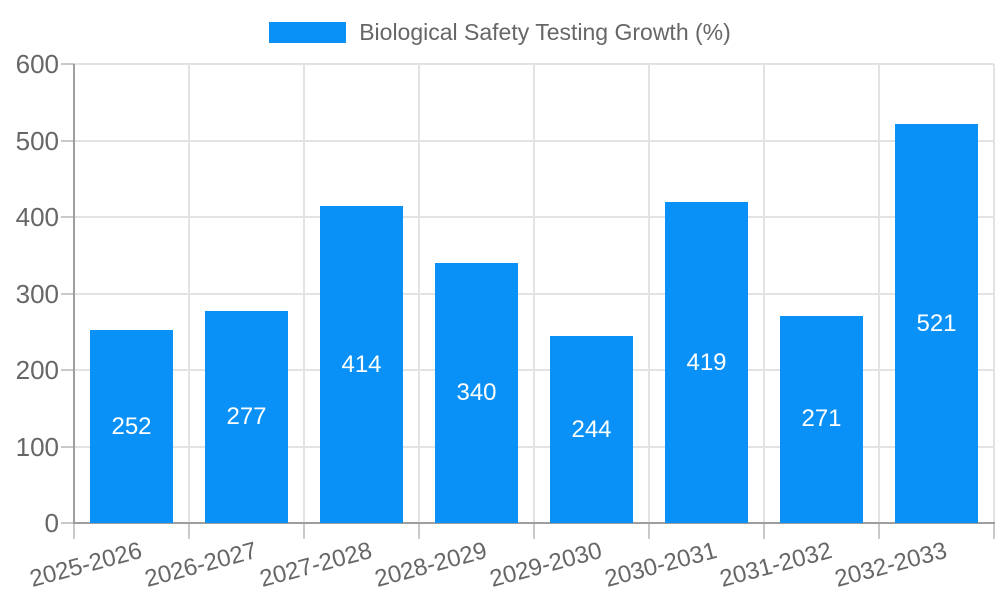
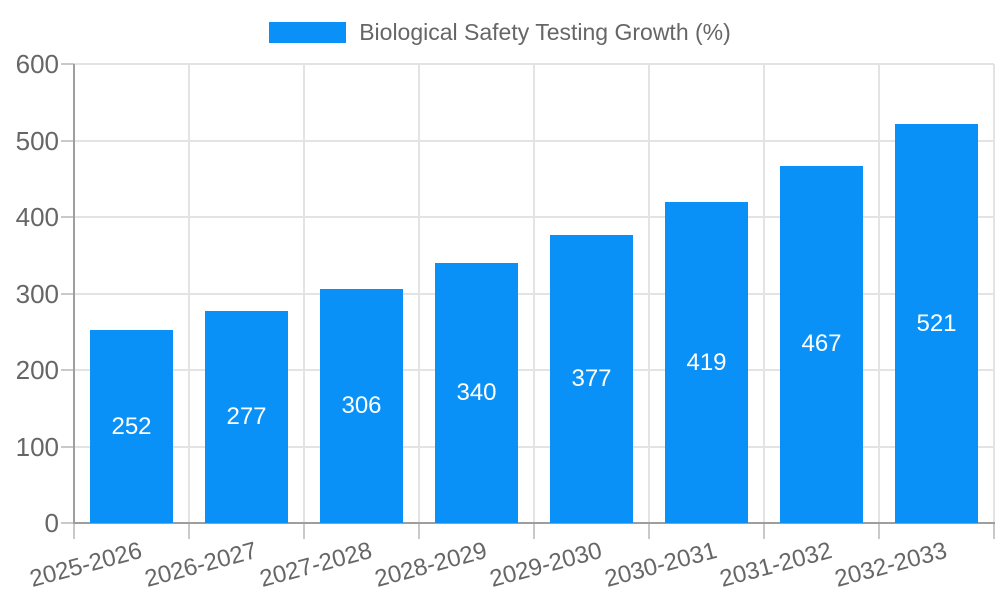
2027-2028: 414 -> 306
2029-2030: 244 -> 377
2031-2032: 271 -> 467
